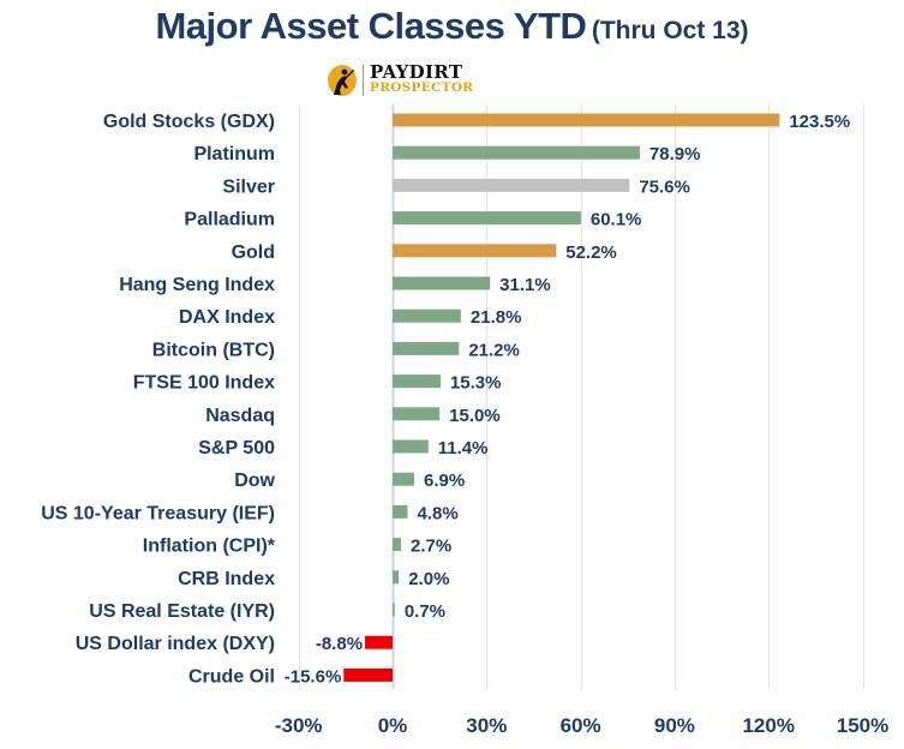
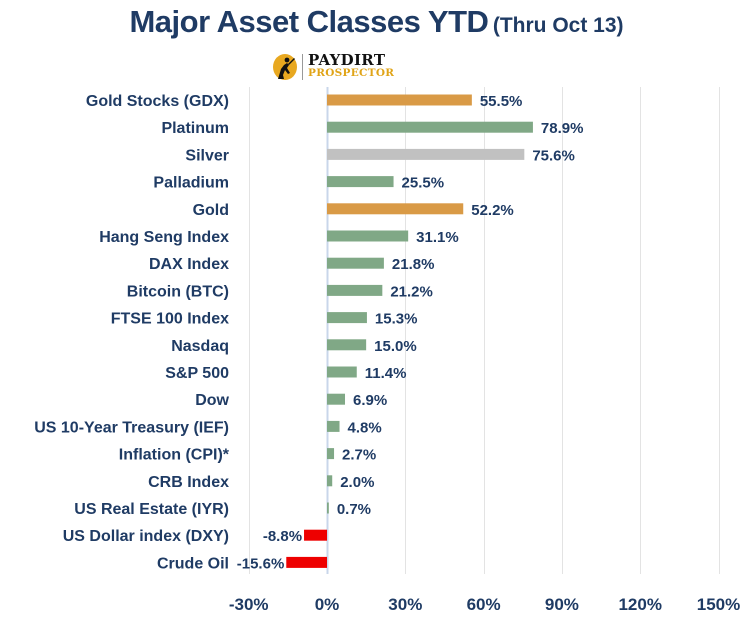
Gold Stocks (GDX): 123.5% -> 55.5%
Palladium: 60.1% -> 25.5%
